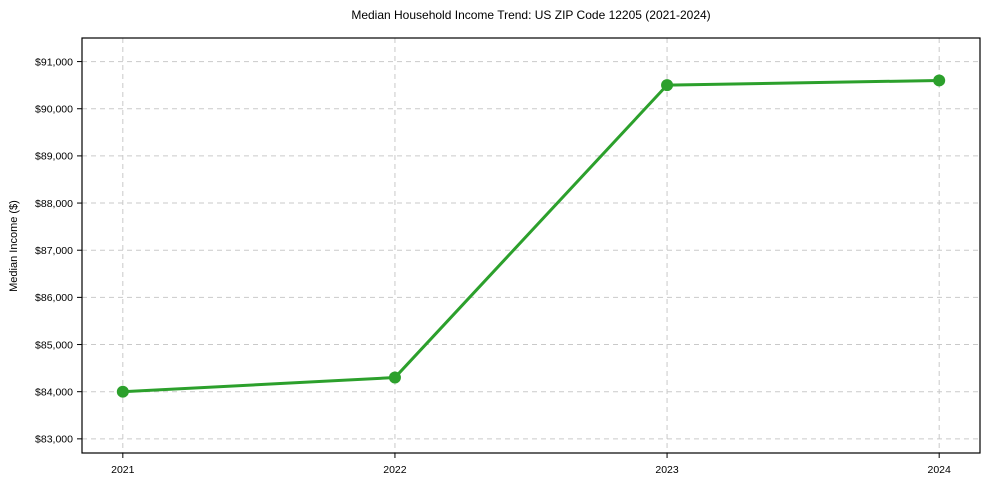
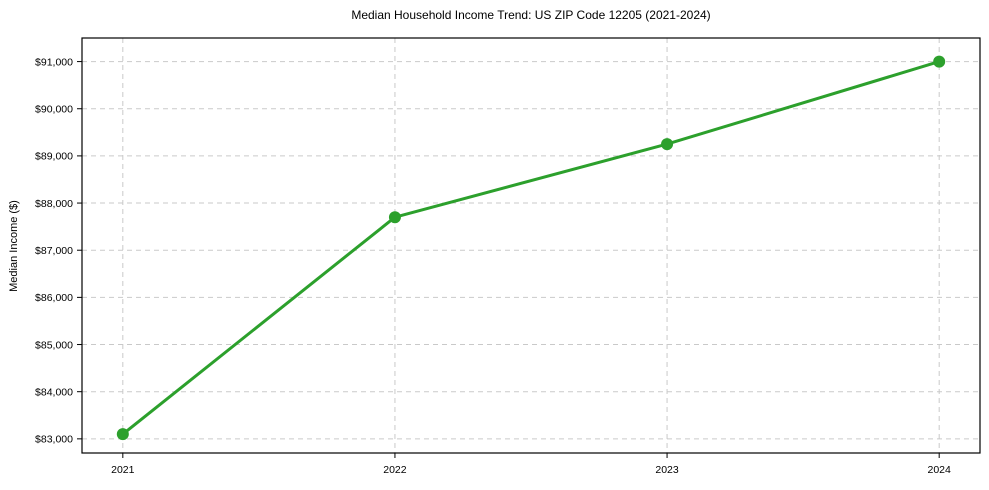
2021: $84000 -> $83100
2022: $84300 -> $87700
2023: $90500 -> $89200
2024: $90600 -> $91000
